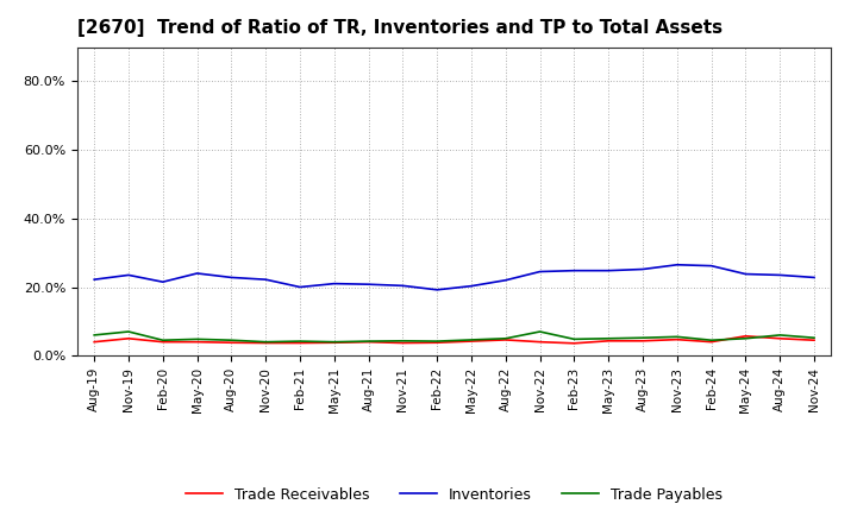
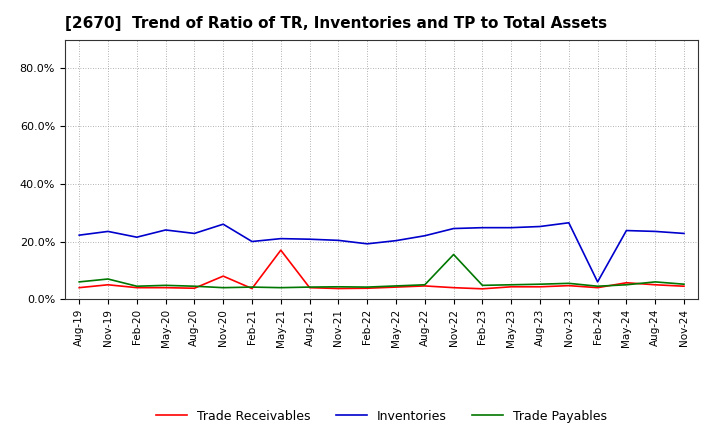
Trade Receivables/Nov-20: 3.7% -> 8.0%
Inventories/Nov-20: 22.2% -> 26.0%
Trade Receivables/May-21: 3.8% -> 17.0%
Trade Payables/Nov-22: 7.0% -> 15.5%
Inventories/Feb-24: 26.2% -> 6.0%
